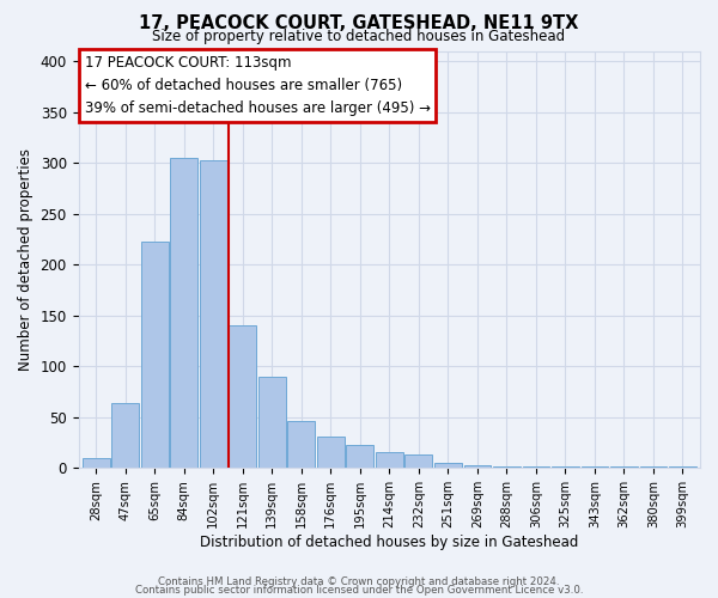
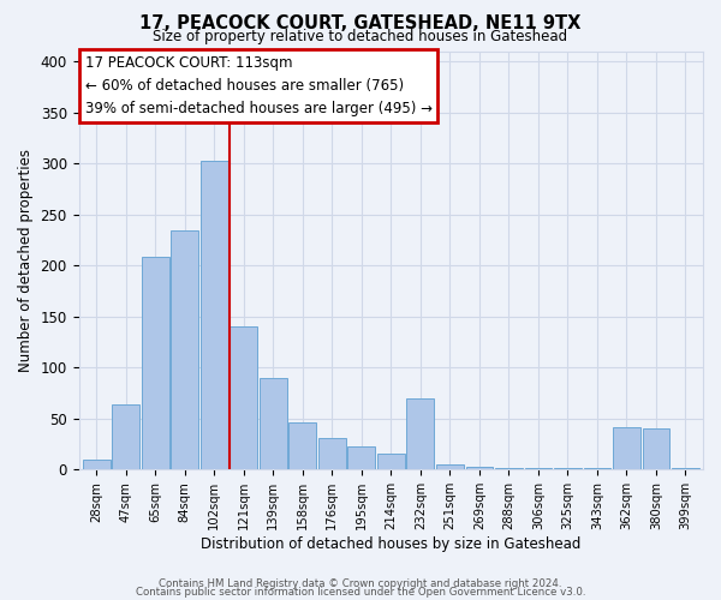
65sqm: 222 -> 208
84sqm: 305 -> 234
232sqm: 13 -> 70
362sqm: 1 -> 42
380sqm: 1 -> 40
